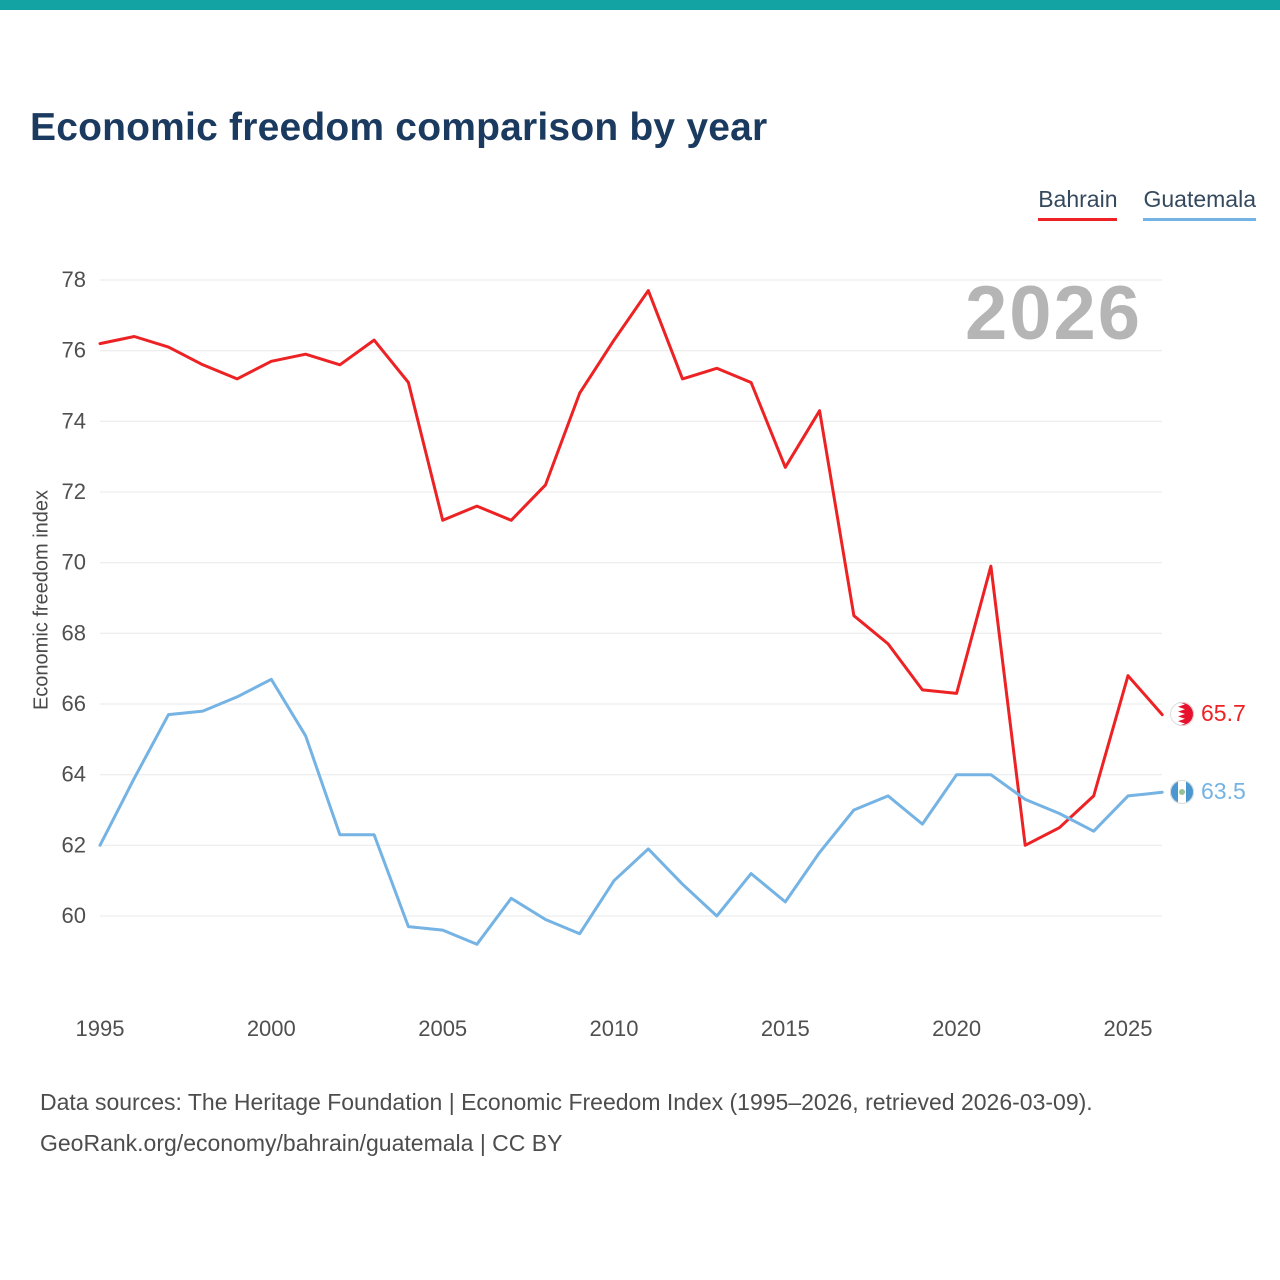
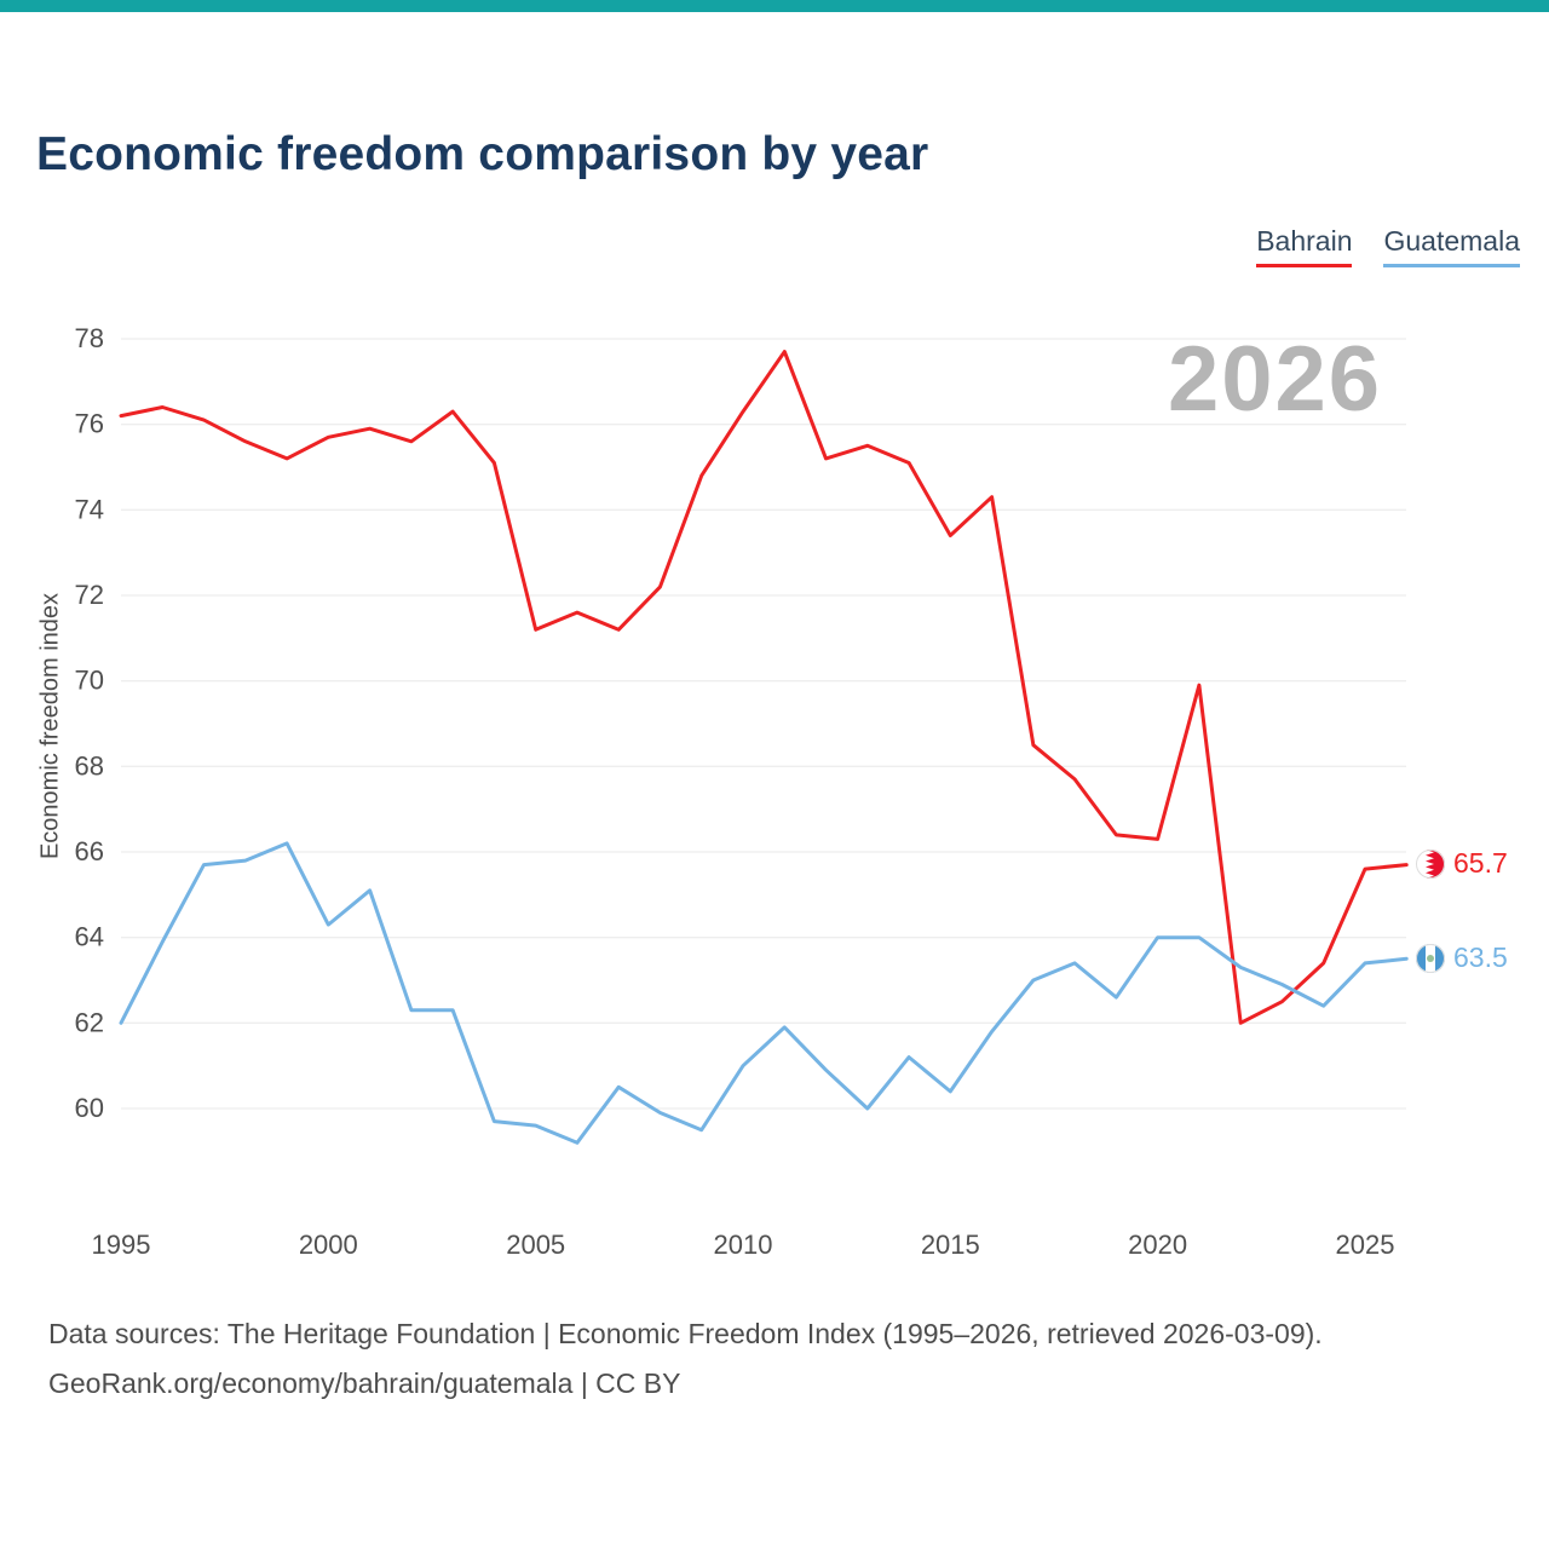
Guatemala/2000: 66.7 -> 64.3
Bahrain/2015: 72.7 -> 73.4
Bahrain/2025: 66.8 -> 65.6
